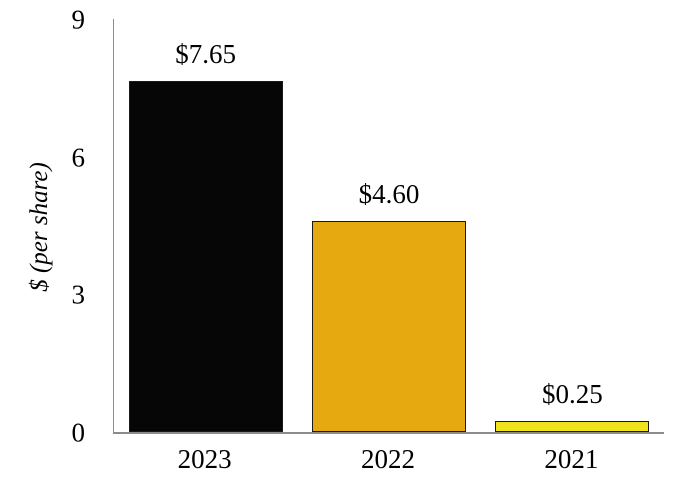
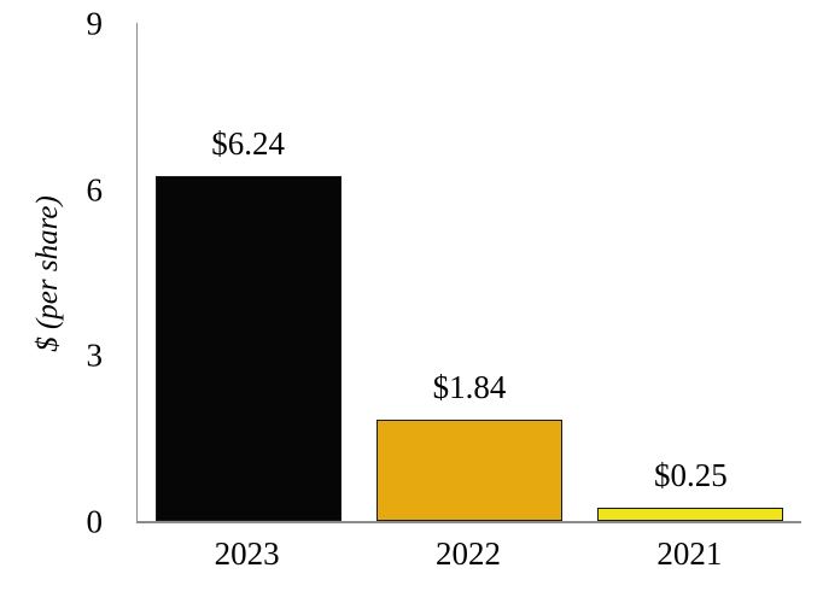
2023: $7.65 -> $6.24
2022: $4.60 -> $1.84
